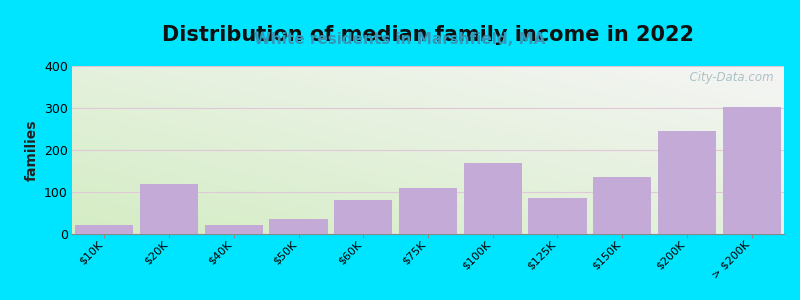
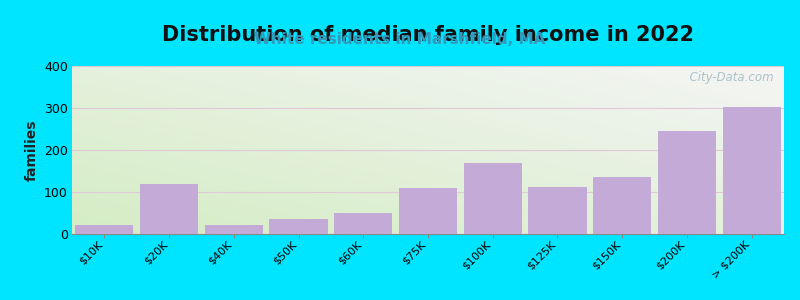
$60K: 80 -> 50
$125K: 85 -> 113
